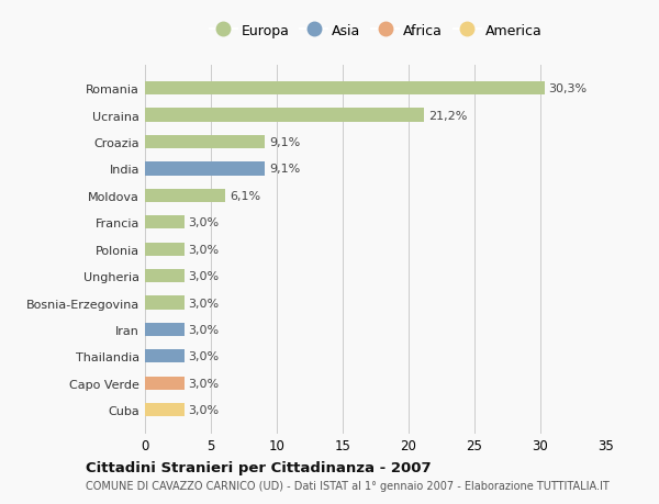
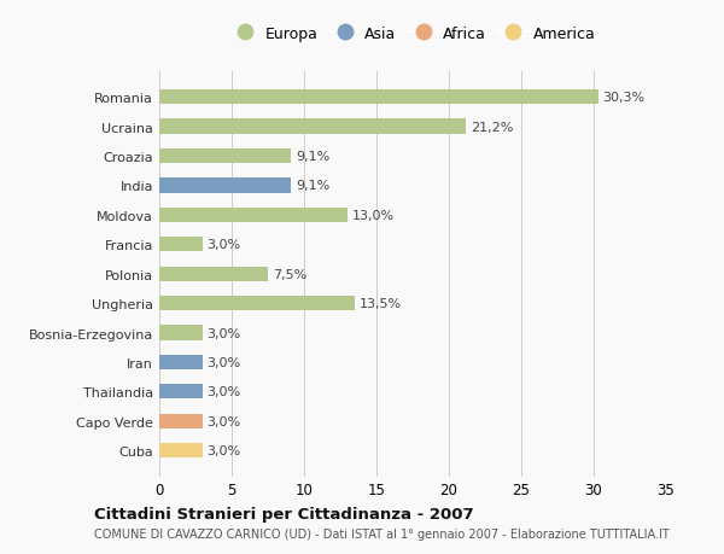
Moldova: 6,1% -> 13,0%
Polonia: 3,0% -> 7,5%
Ungheria: 3,0% -> 13,5%
